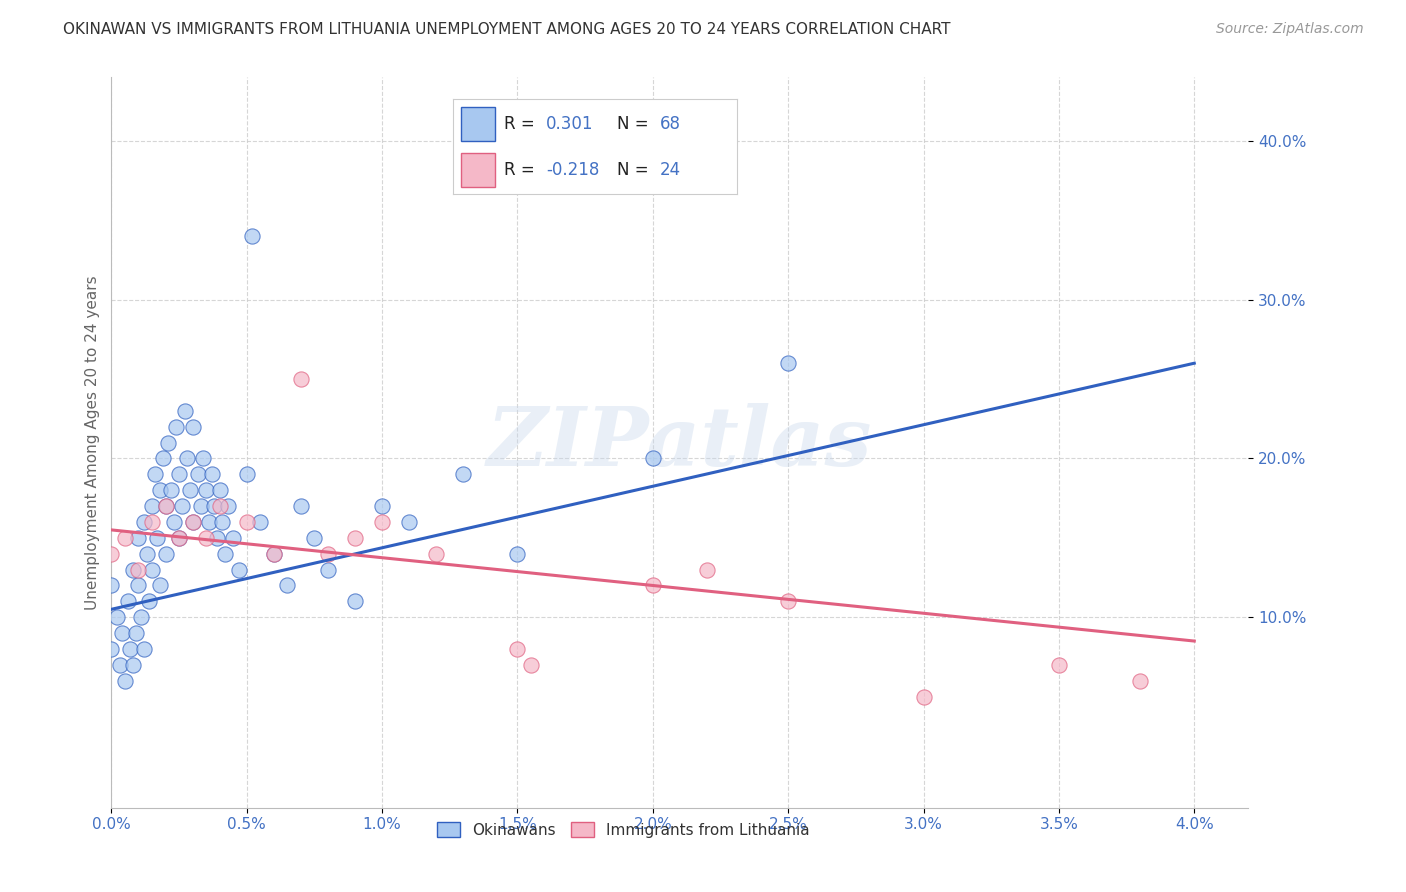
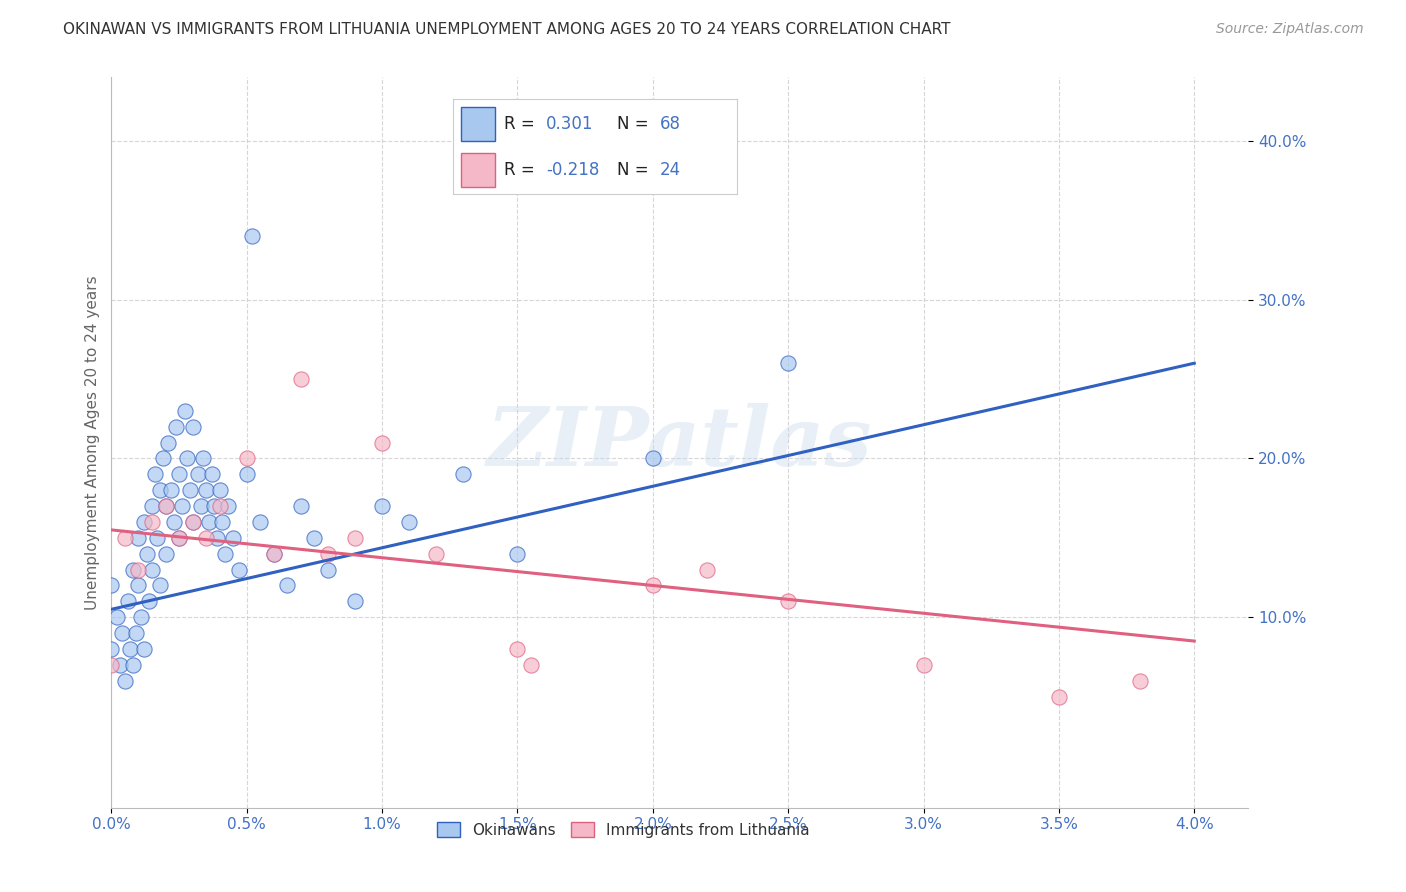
Immigrants from Lithuania/0.0%: 14% -> 7%
Immigrants from Lithuania/0.5%: 16% -> 20%
Immigrants from Lithuania/1.0%: 16% -> 21%
Immigrants from Lithuania/3.0%: 5% -> 7%
Immigrants from Lithuania/3.5%: 7% -> 5%
